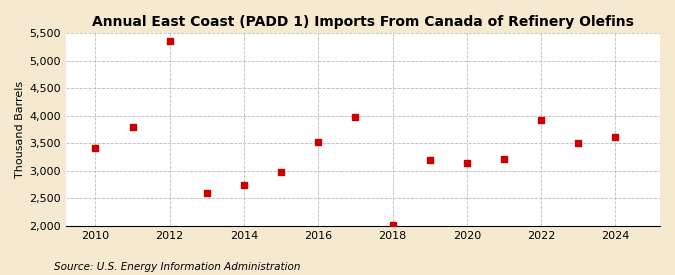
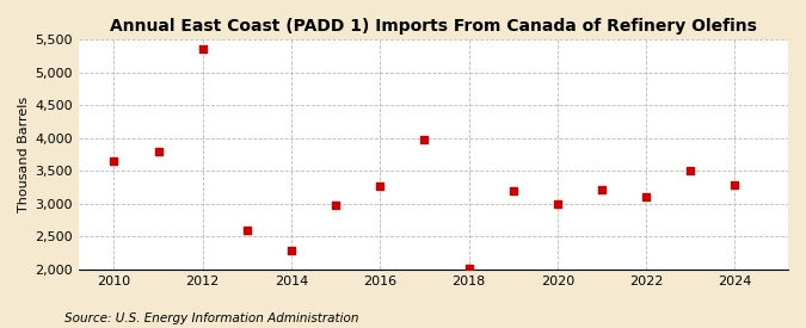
2010: 3,420 -> 3,650
2014: 2,740 -> 2,280
2016: 3,520 -> 3,270
2020: 3,140 -> 3,000
2022: 3,920 -> 3,100
2024: 3,620 -> 3,290
